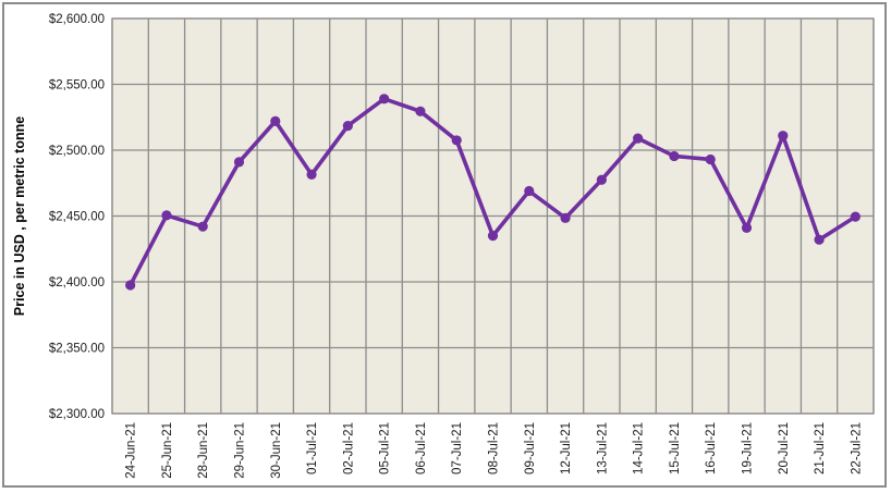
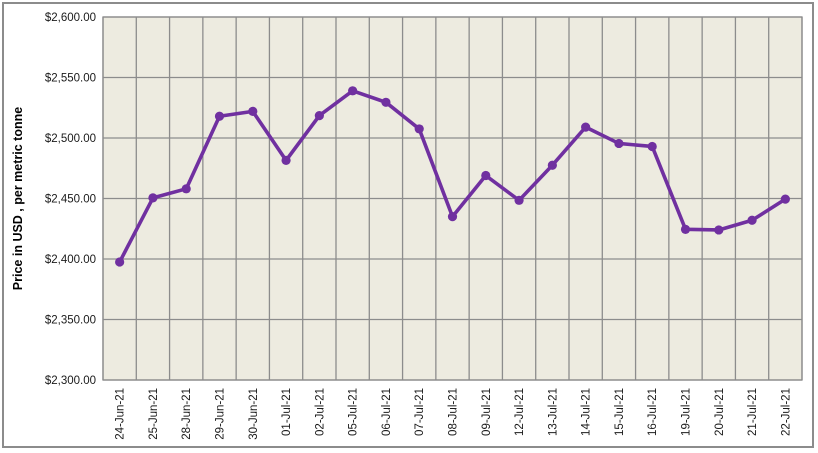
28-Jun-21: $2442 -> $2458
29-Jun-21: $2491 -> $2518
19-Jul-21: $2441 -> $2424
20-Jul-21: $2511 -> $2424
